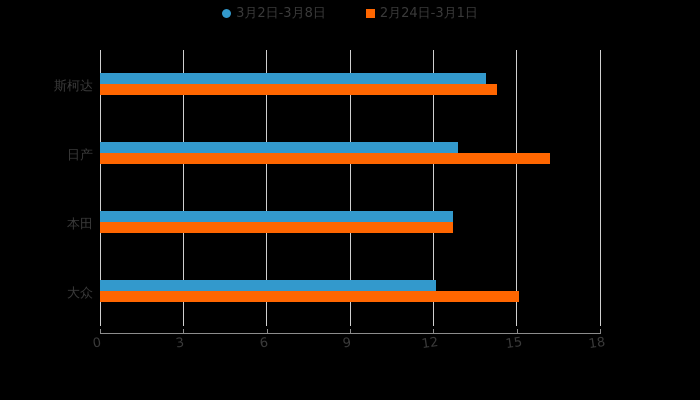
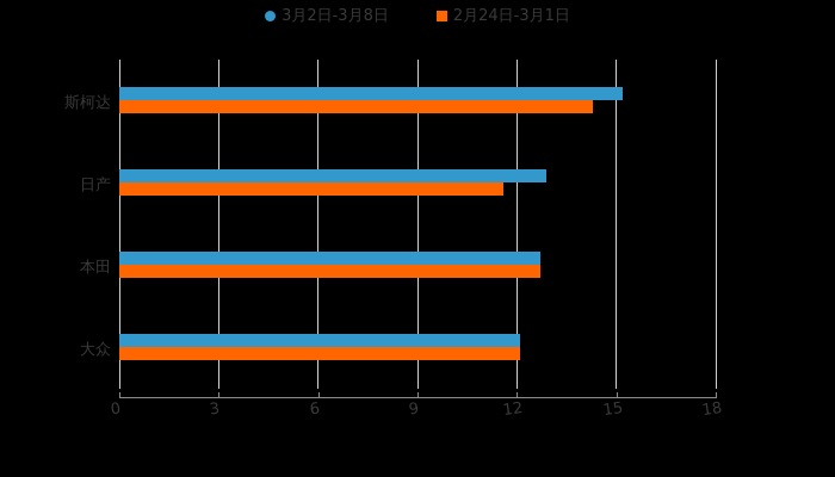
3月2日-3月8日/斯柯达: 13.9 -> 15.2
2月24日-3月1日/日产: 16.2 -> 11.6
2月24日-3月1日/大众: 15.1 -> 12.1
